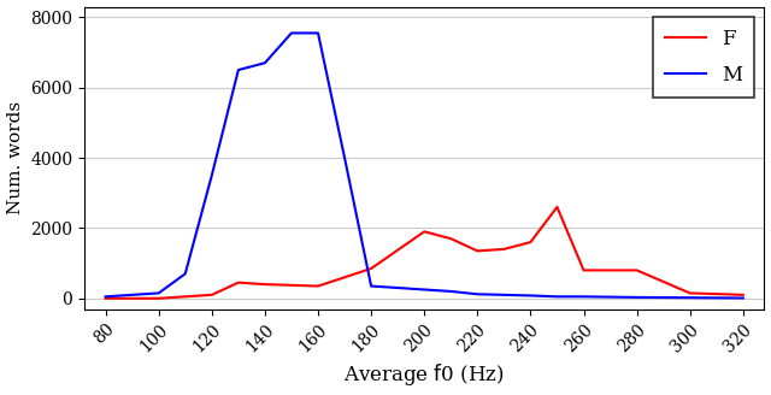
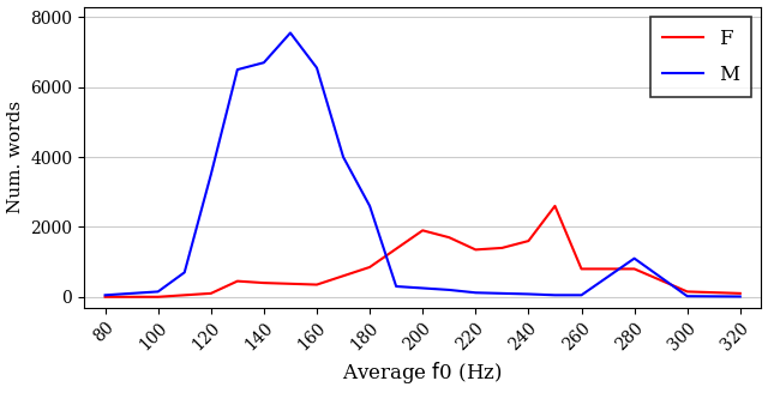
M/160: 7550 -> 6550
M/180: 350 -> 2600
M/280: 30 -> 1100
